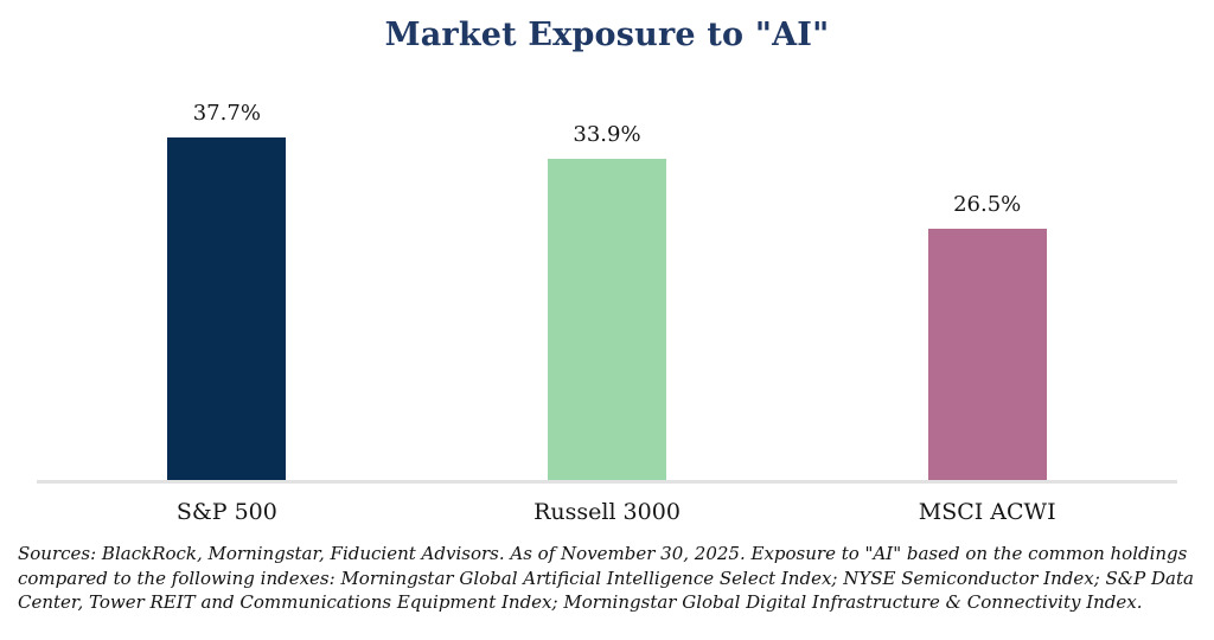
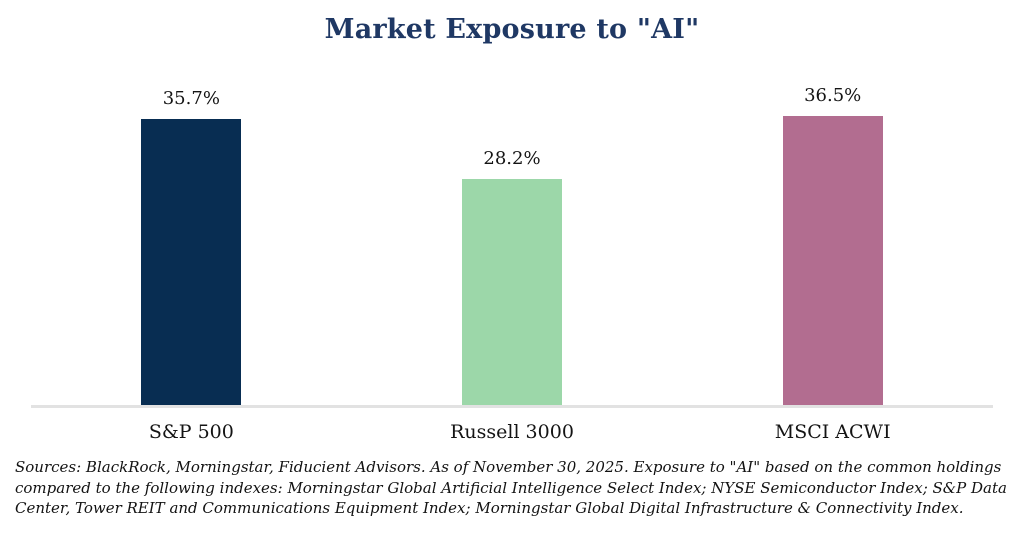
S&P 500: 37.7% -> 35.7%
Russell 3000: 33.9% -> 28.2%
MSCI ACWI: 26.5% -> 36.5%
